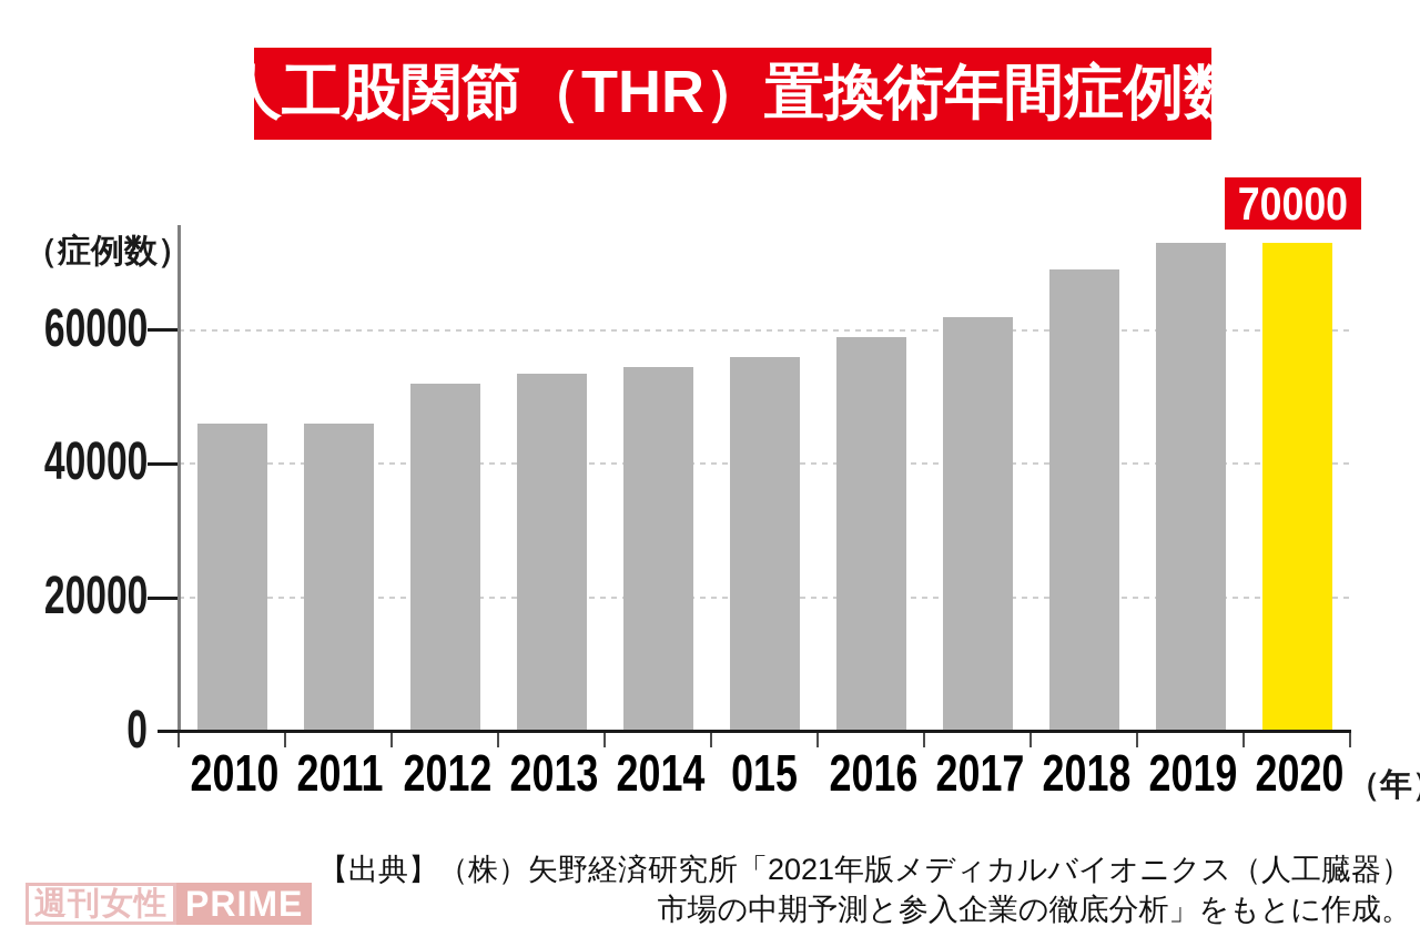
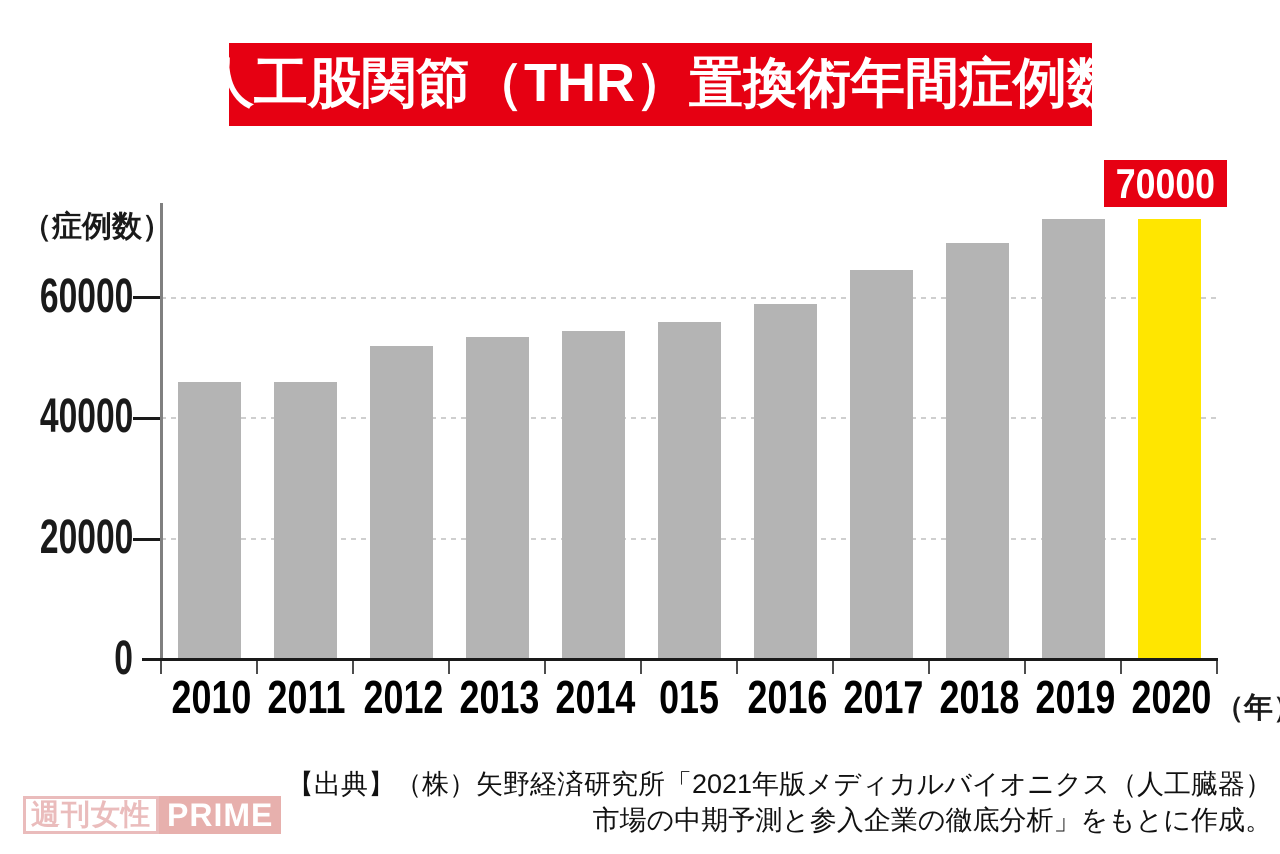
2017: 62000 -> 64000
